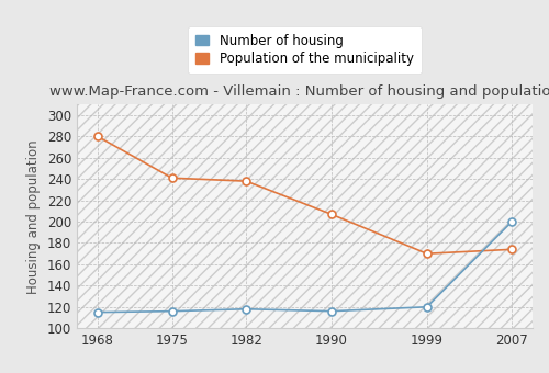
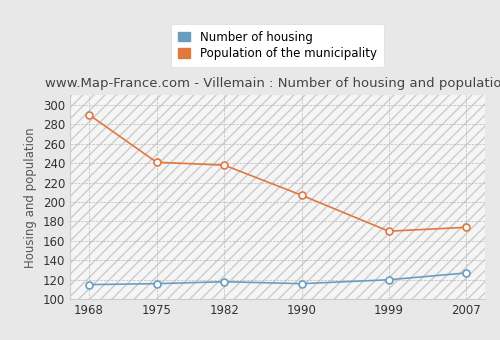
Population of the municipality/1968: 280 -> 290
Number of housing/2007: 200 -> 127
